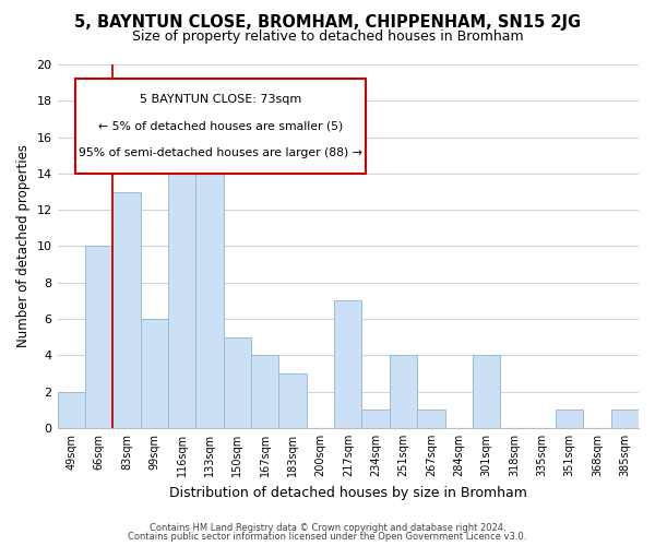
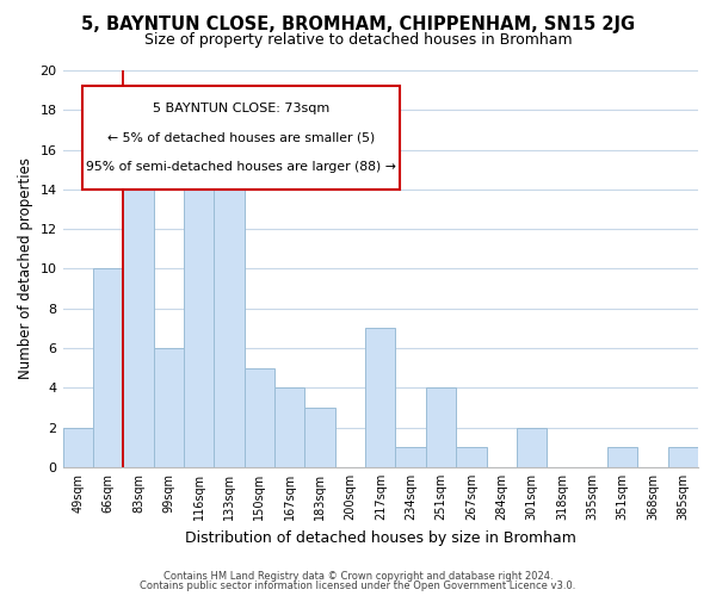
83sqm: 13 -> 14
301sqm: 4 -> 2
